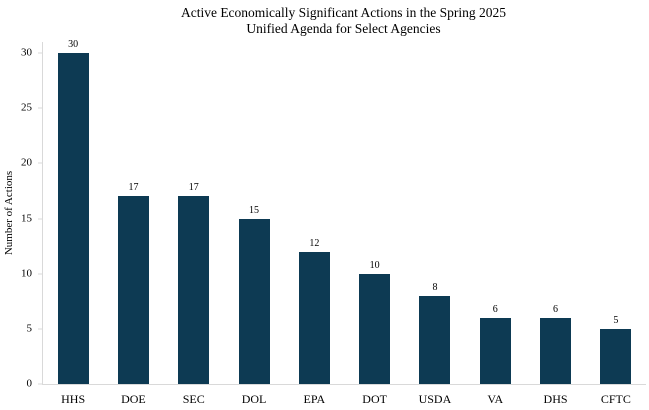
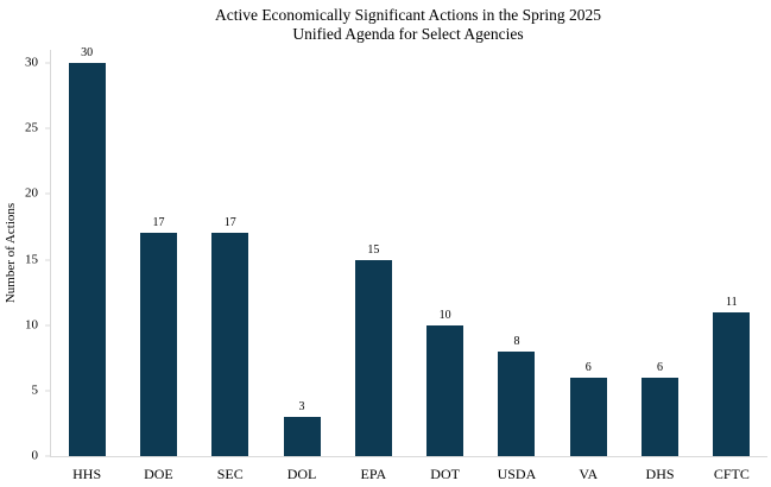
DOL: 15 -> 3
EPA: 12 -> 15
CFTC: 5 -> 11
